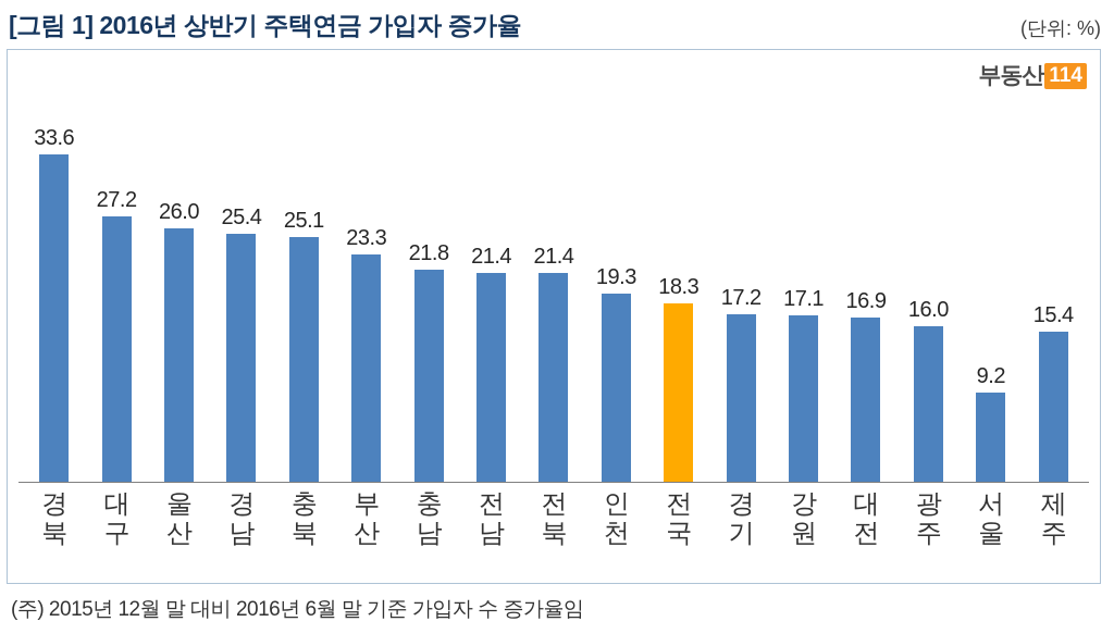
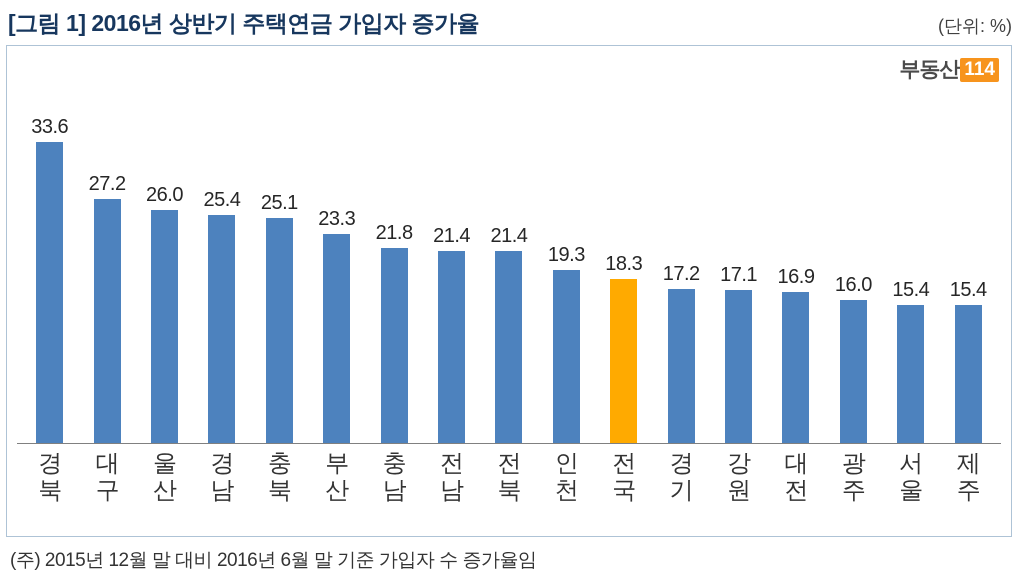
서울: 9.2 -> 15.4
